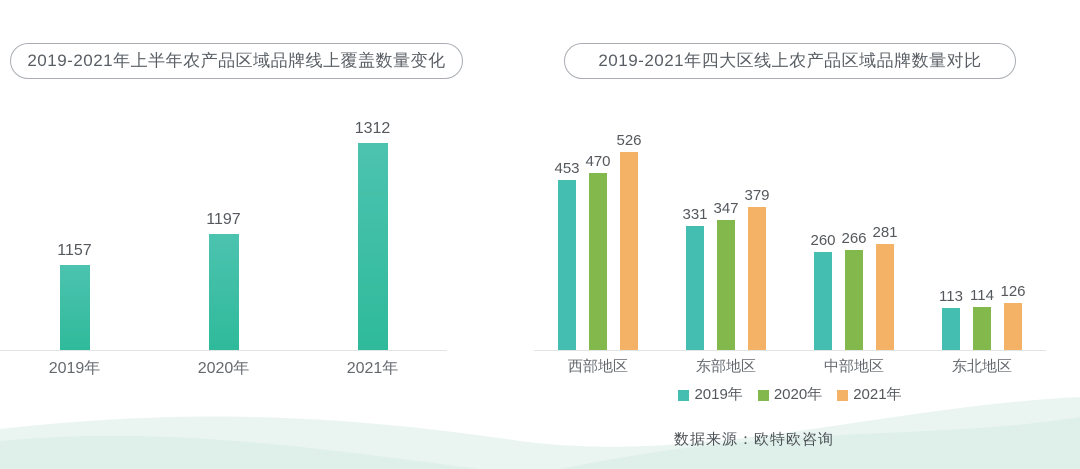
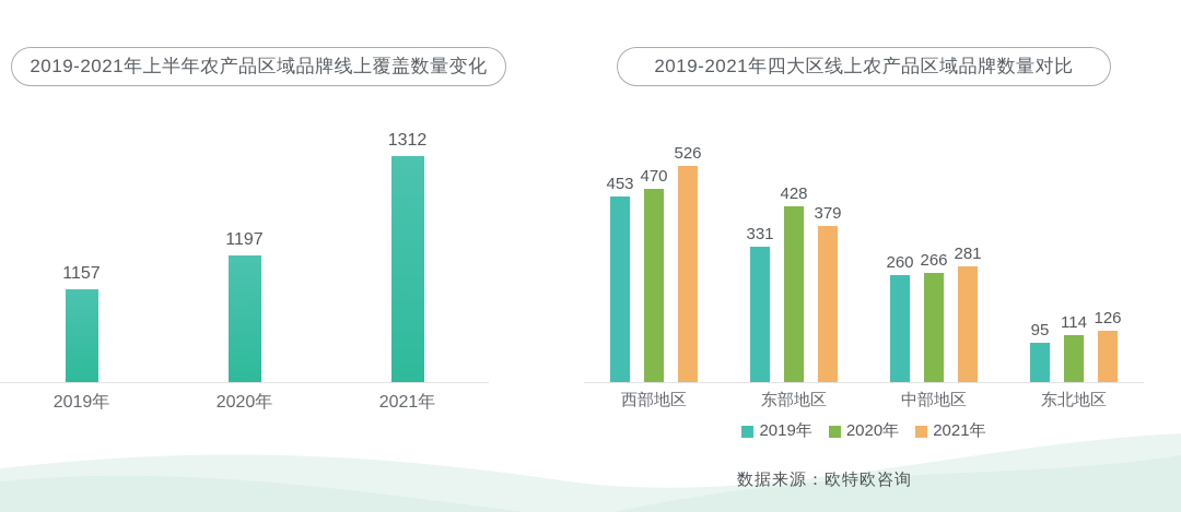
2019-2021年四大区线上农产品区域品牌数量对比/2020年/东部地区: 347 -> 428
2019-2021年四大区线上农产品区域品牌数量对比/2019年/东北地区: 113 -> 95
